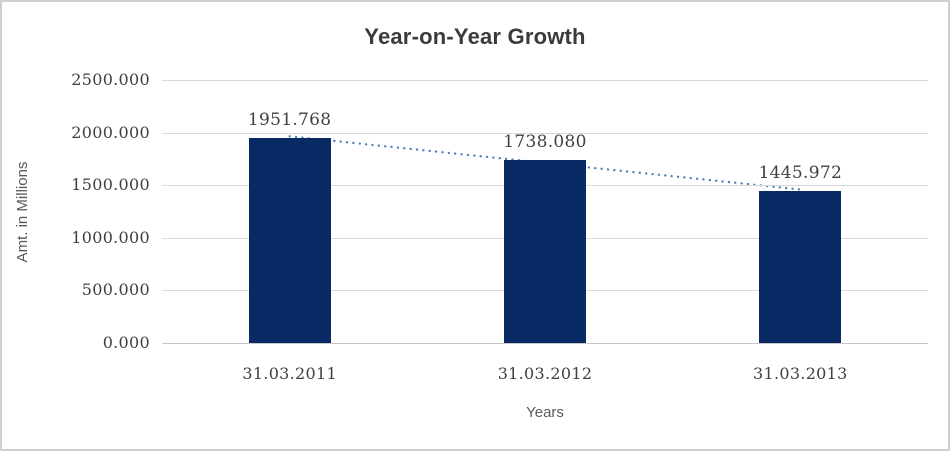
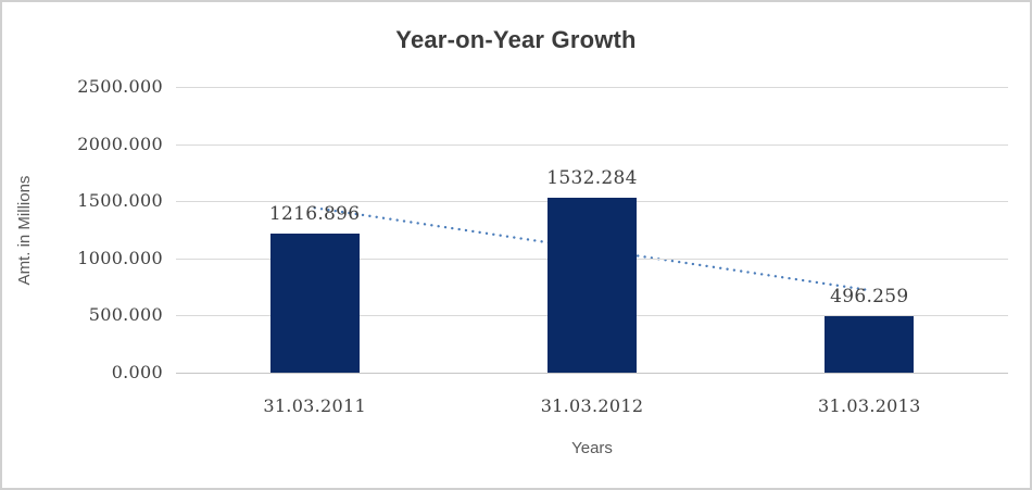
31.03.2011: 1951.768 -> 1216.896
31.03.2012: 1738.080 -> 1532.284
31.03.2013: 1445.972 -> 496.259
